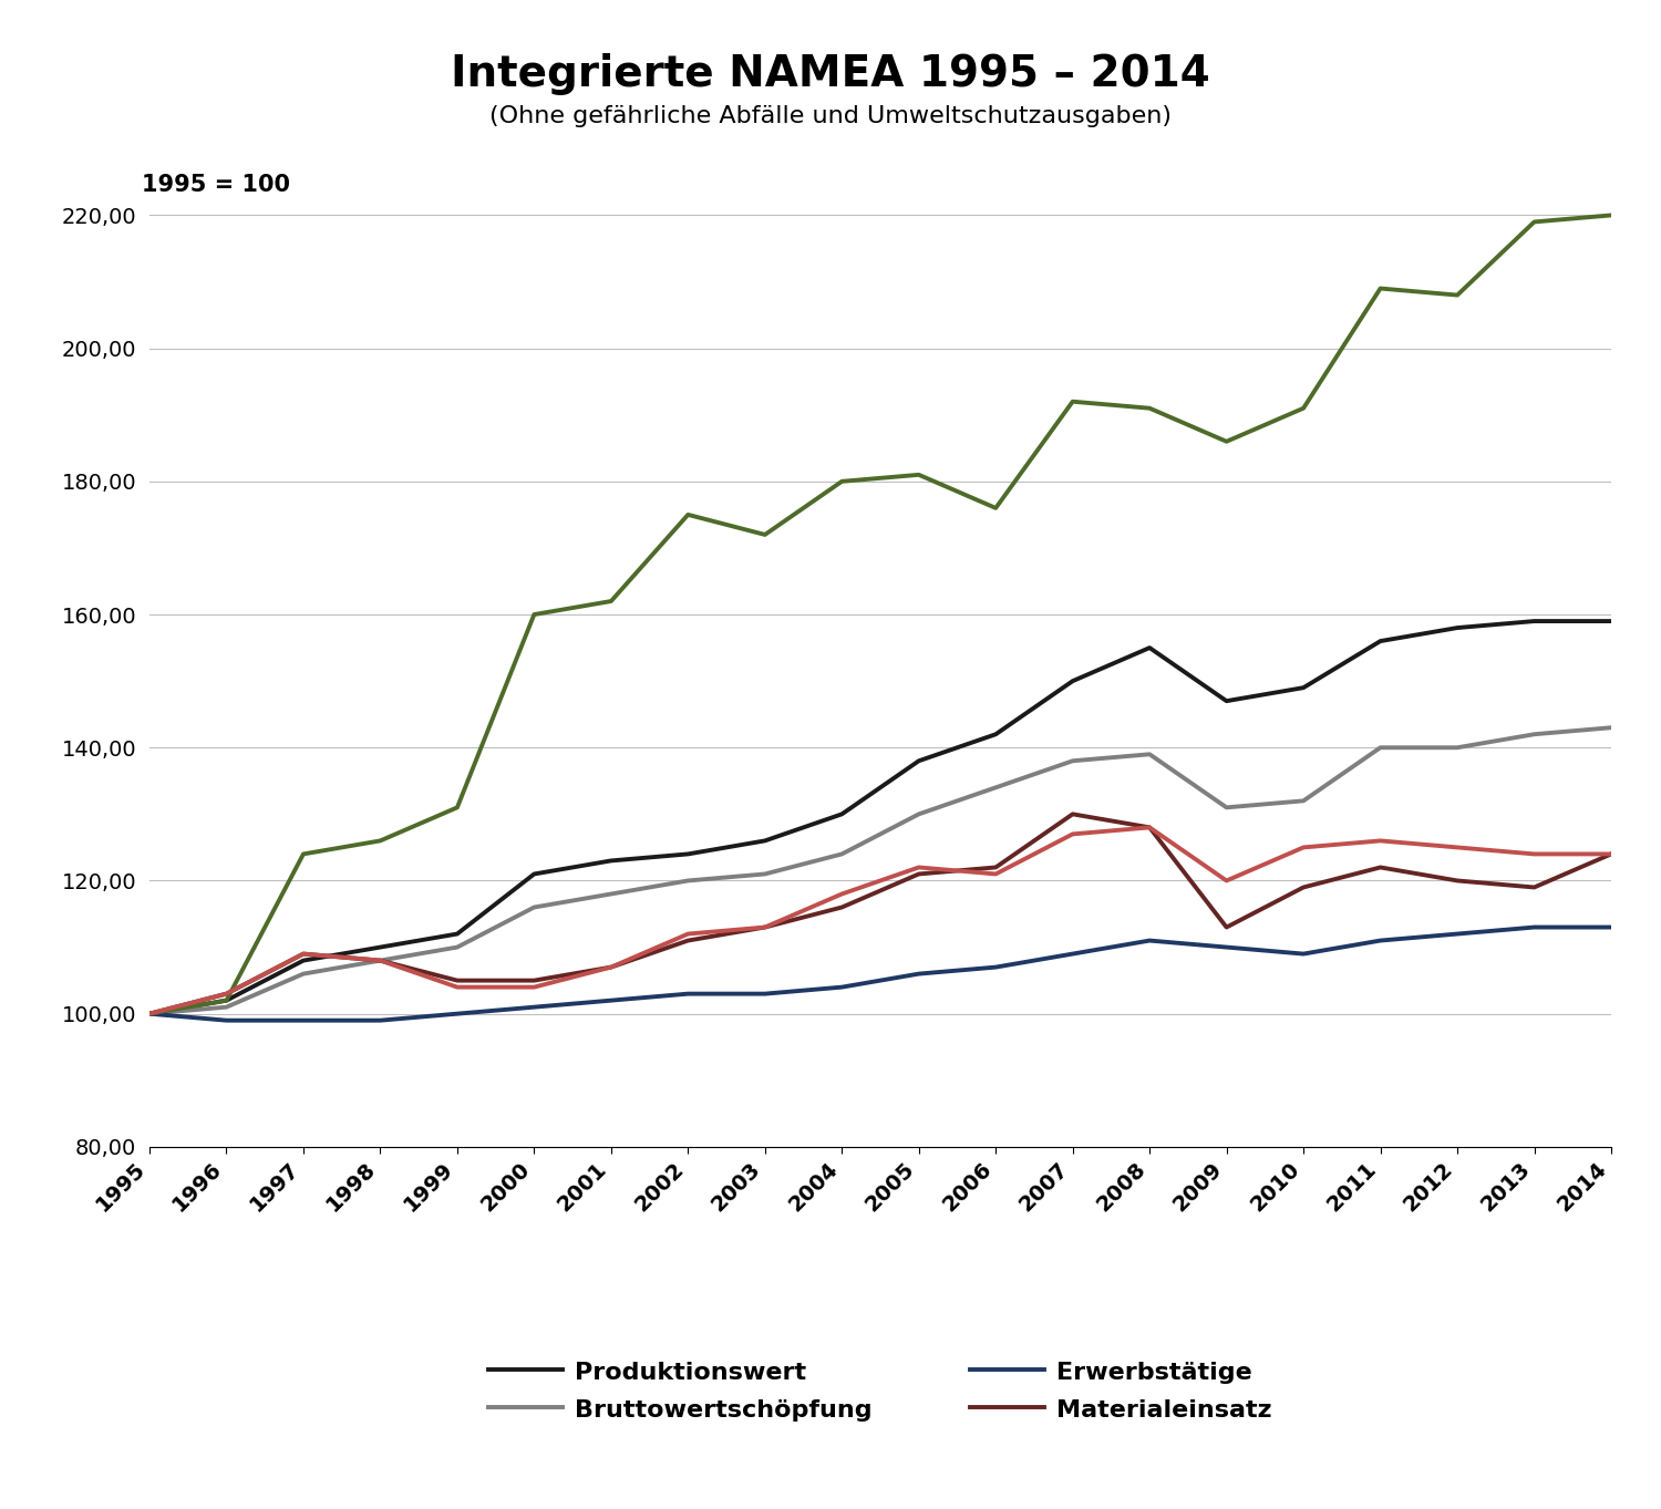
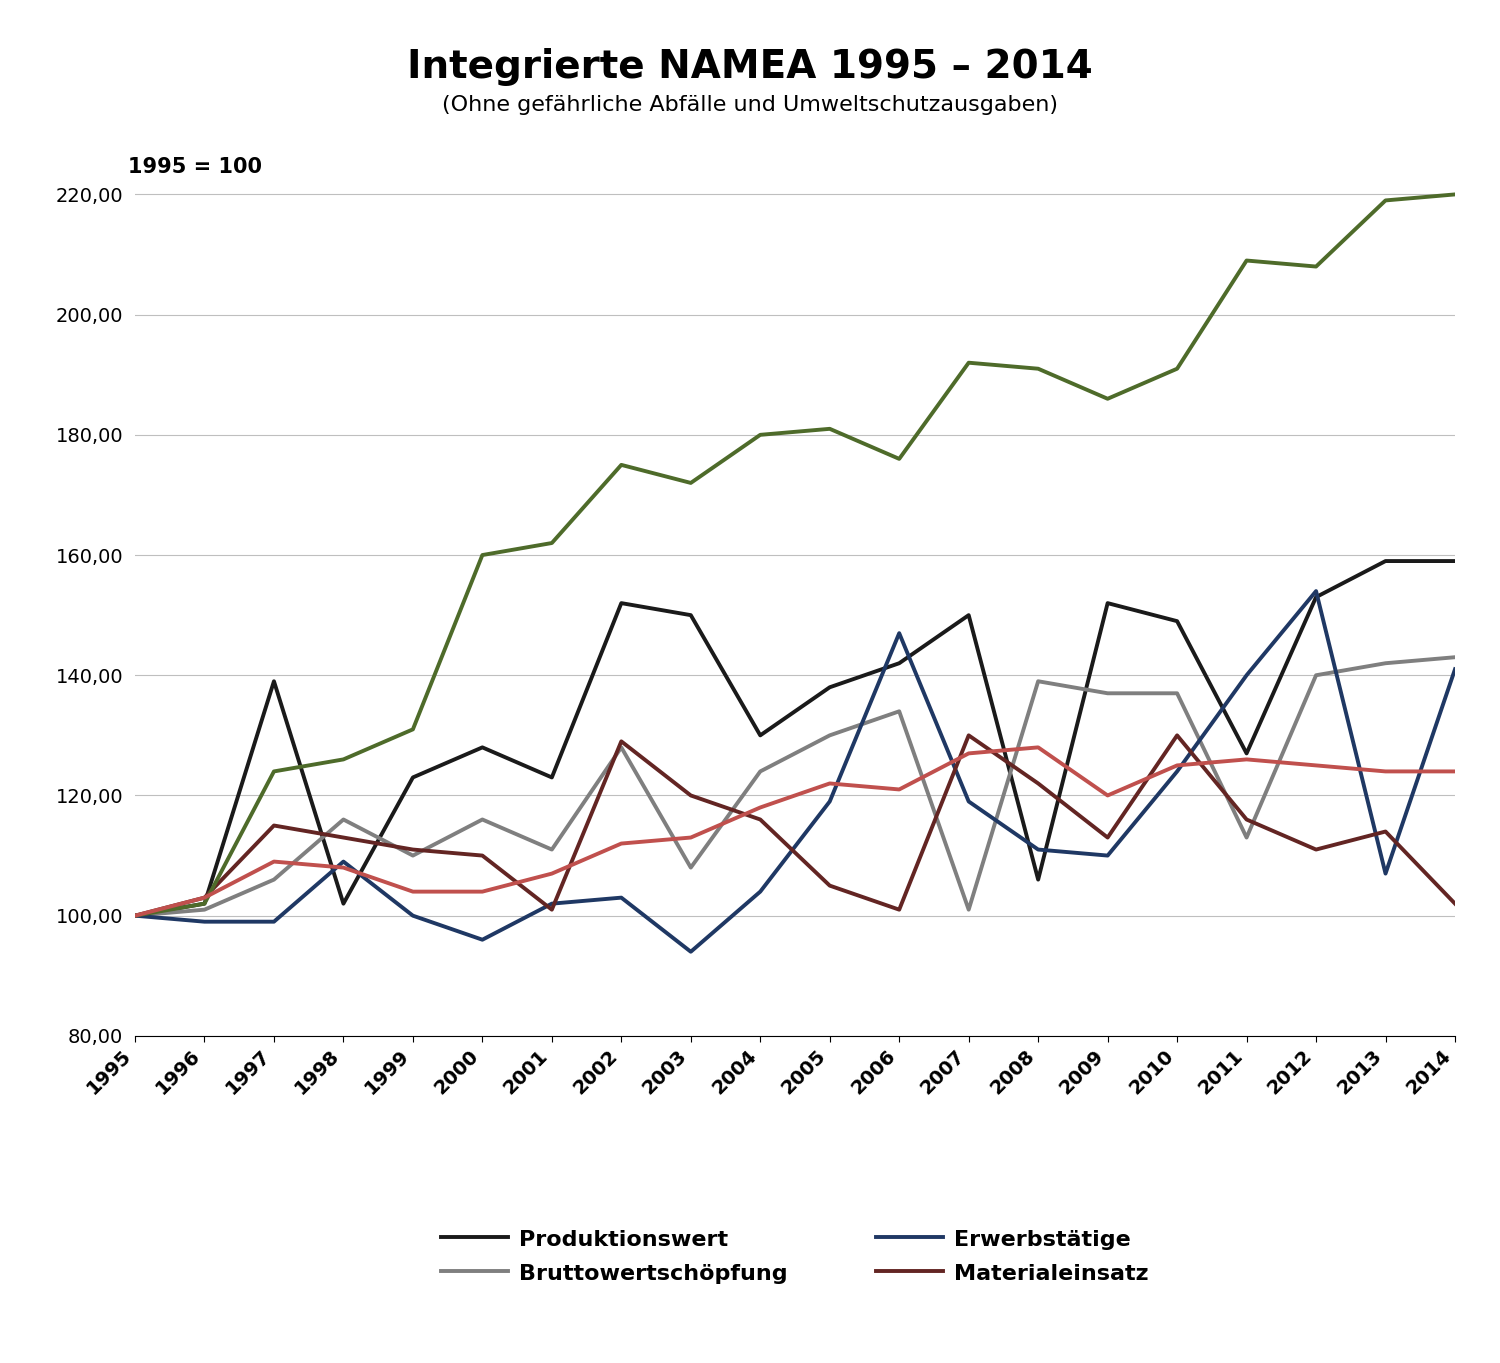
Produktionswert/1997: 108 -> 139
Materialeinsatz/1997: 109 -> 115
Produktionswert/1998: 110 -> 102
Bruttowertschöpfung/1998: 108 -> 116
Erwerbstätige/1998: 99 -> 109
Materialeinsatz/1998: 108 -> 113
Produktionswert/1999: 112 -> 123
Materialeinsatz/1999: 105 -> 111
Produktionswert/2000: 121 -> 128
Erwerbstätige/2000: 101 -> 96
Materialeinsatz/2000: 105 -> 110
Bruttowertschöpfung/2001: 118 -> 111
Materialeinsatz/2001: 107 -> 101
Produktionswert/2002: 124 -> 152
Bruttowertschöpfung/2002: 120 -> 128
Materialeinsatz/2002: 111 -> 129
Produktionswert/2003: 126 -> 150
Bruttowertschöpfung/2003: 121 -> 108
Erwerbstätige/2003: 103 -> 94
Materialeinsatz/2003: 113 -> 120
Erwerbstätige/2005: 106 -> 119
Materialeinsatz/2005: 121 -> 105
Erwerbstätige/2006: 107 -> 147
Materialeinsatz/2006: 122 -> 101
Bruttowertschöpfung/2007: 138 -> 101
Erwerbstätige/2007: 109 -> 119
Produktionswert/2008: 155 -> 106
Materialeinsatz/2008: 128 -> 122
Produktionswert/2009: 147 -> 152
Bruttowertschöpfung/2009: 131 -> 137
Bruttowertschöpfung/2010: 132 -> 137
Erwerbstätige/2010: 109 -> 124
Materialeinsatz/2010: 119 -> 130
Produktionswert/2011: 156 -> 127
Bruttowertschöpfung/2011: 140 -> 113
Erwerbstätige/2011: 111 -> 140
Materialeinsatz/2011: 122 -> 116
Produktionswert/2012: 158 -> 153
Erwerbstätige/2012: 112 -> 154
Materialeinsatz/2012: 120 -> 111
Erwerbstätige/2013: 113 -> 107
Materialeinsatz/2013: 119 -> 114
Erwerbstätige/2014: 113 -> 141
Materialeinsatz/2014: 124 -> 102
